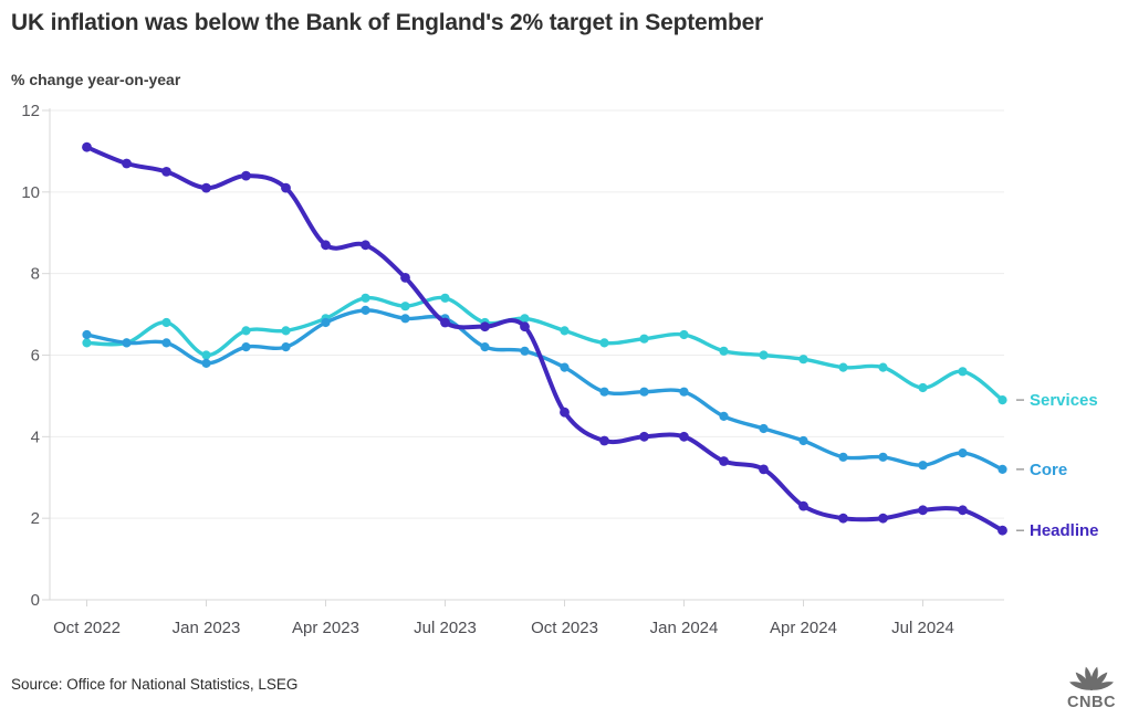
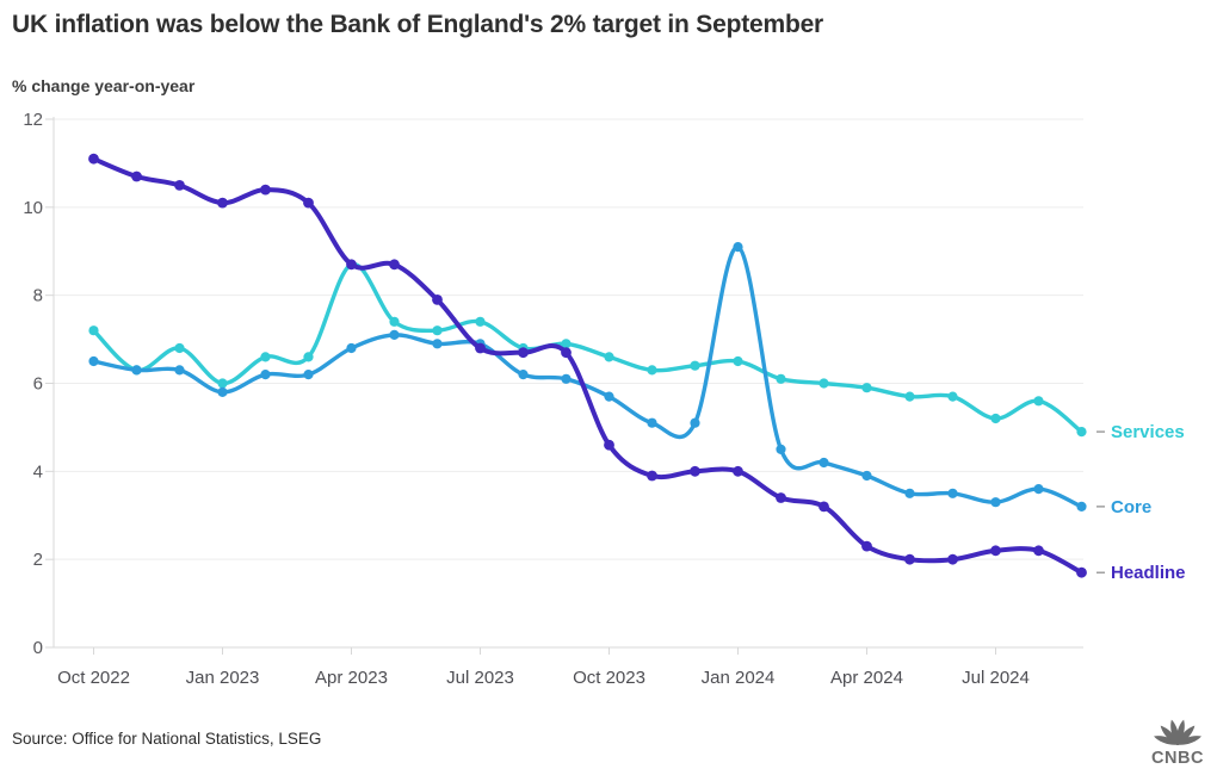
Services/Oct 2022: 6.3 -> 7.2
Services/Apr 2023: 6.9 -> 8.7
Core/Jan 2024: 5.1 -> 9.1
